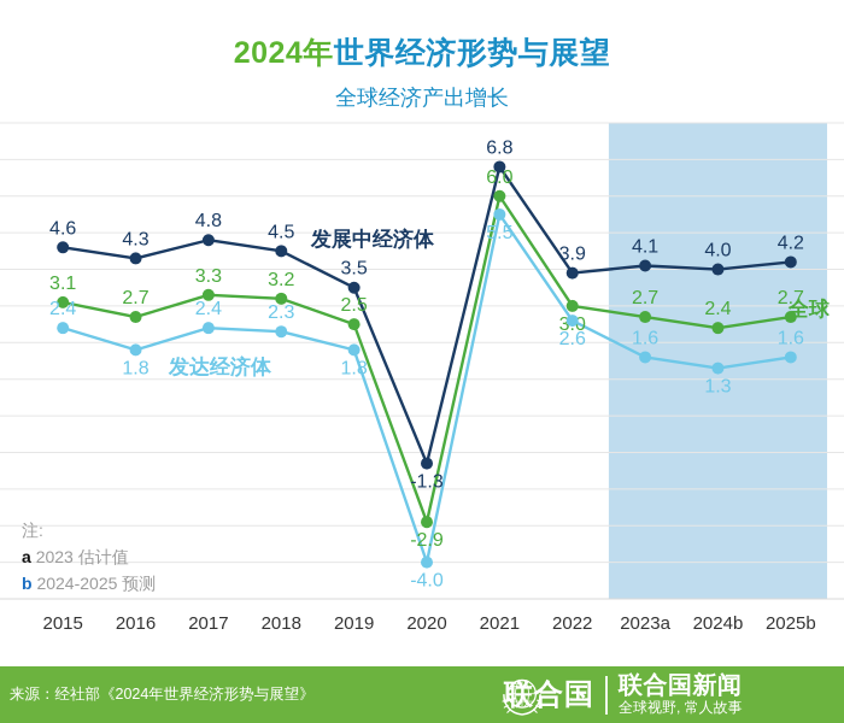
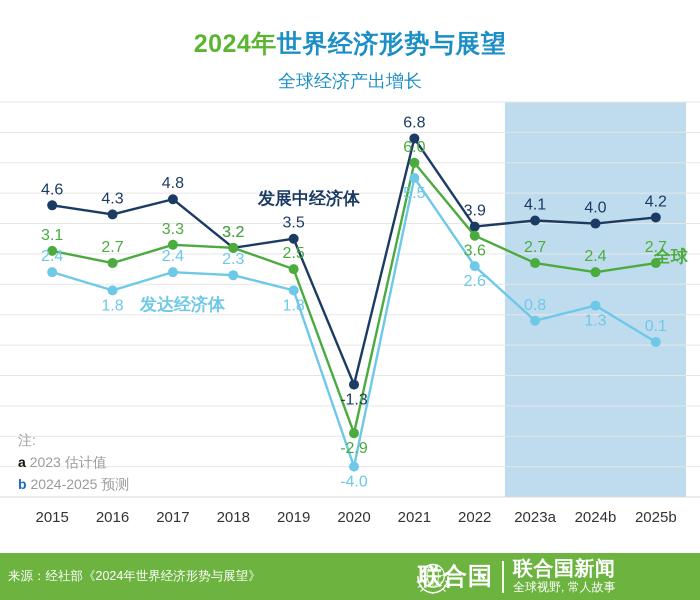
发展中经济体/2018: 4.5 -> 3.2
全球/2022: 3.0 -> 3.6
发达经济体/2023a: 1.6 -> 0.8
发达经济体/2025b: 1.6 -> 0.1
